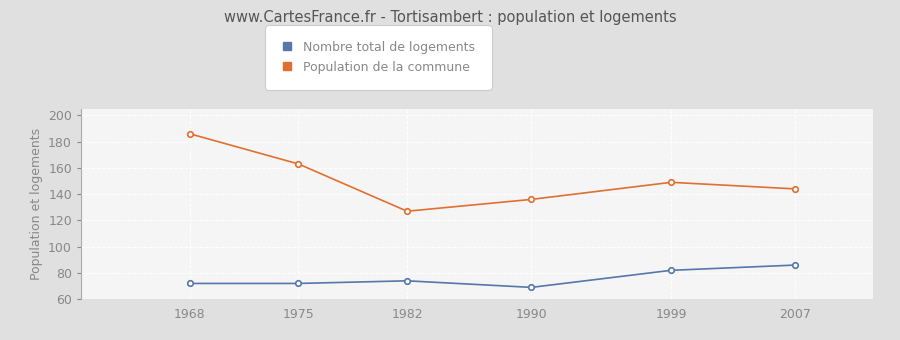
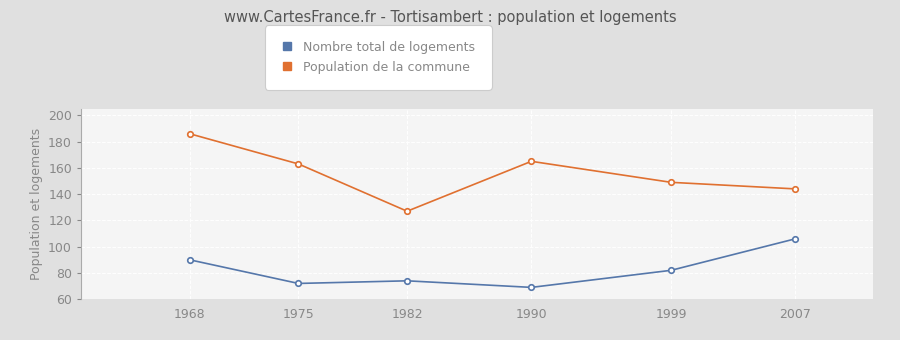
Nombre total de logements/1968: 72 -> 90
Population de la commune/1990: 136 -> 165
Nombre total de logements/2007: 86 -> 106
